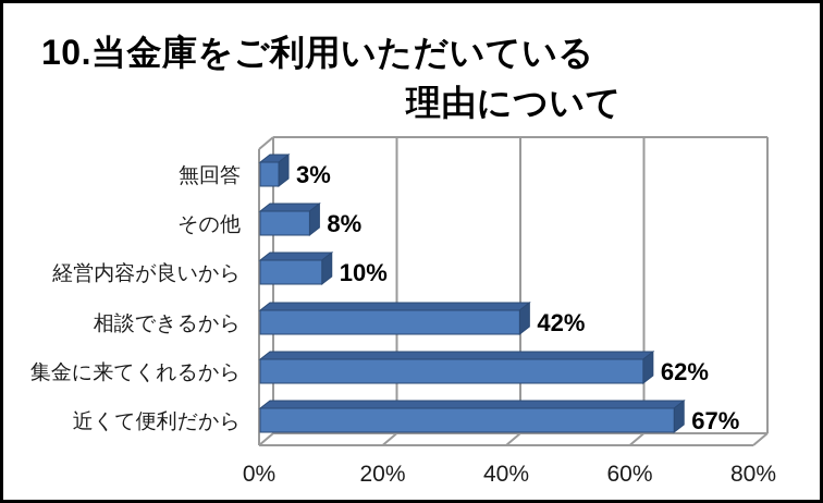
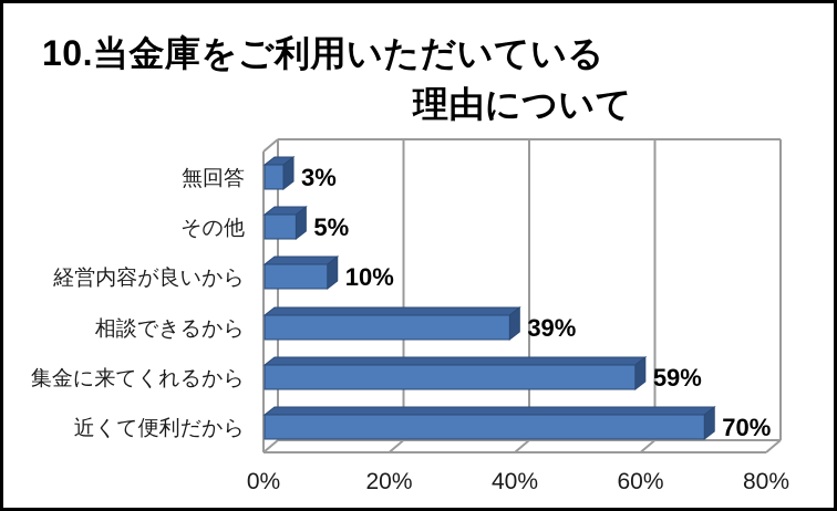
その他: 8% -> 5%
相談できるから: 42% -> 39%
集金に来てくれるから: 62% -> 59%
近くて便利だから: 67% -> 70%
